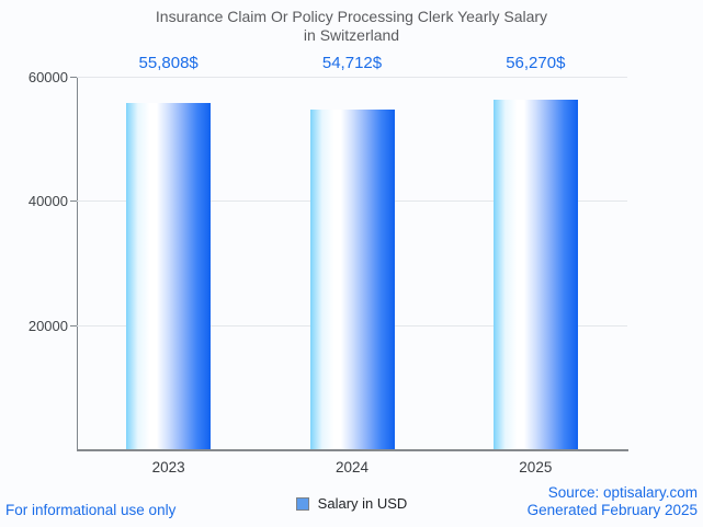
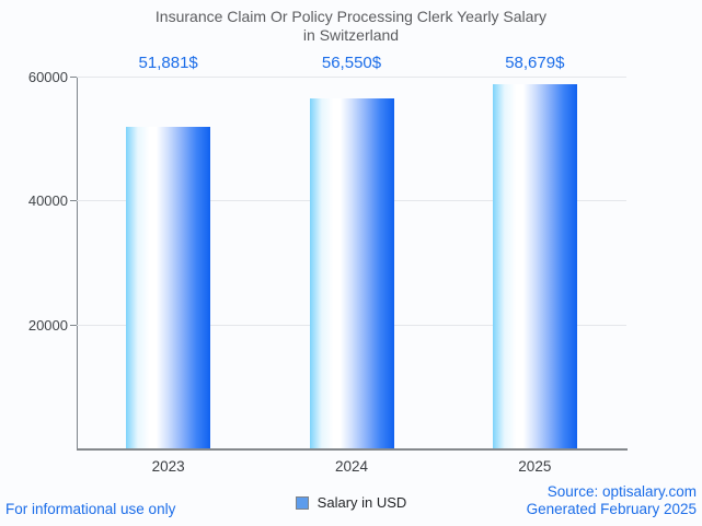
2023: 55,808 -> 51,881
2024: 54,712 -> 56,550
2025: 56,270 -> 58,679
